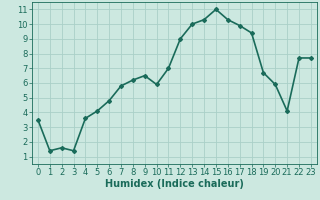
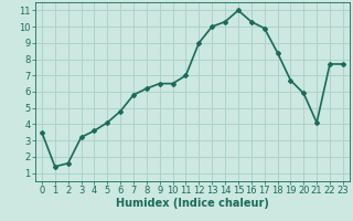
3: 1.4 -> 3.2
10: 5.9 -> 6.5
18: 9.4 -> 8.4
